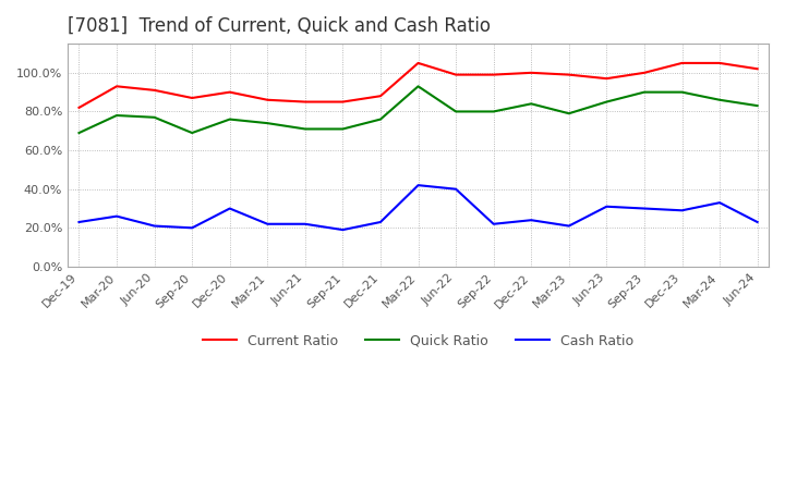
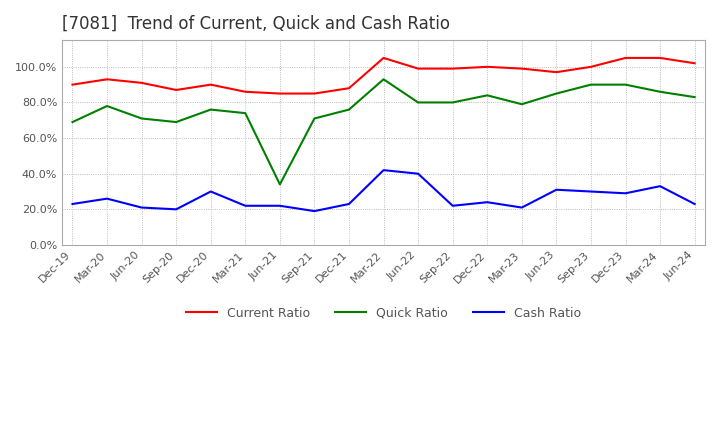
Current Ratio/Dec-19: 82% -> 90%
Quick Ratio/Jun-20: 77% -> 71%
Quick Ratio/Jun-21: 71% -> 34%
